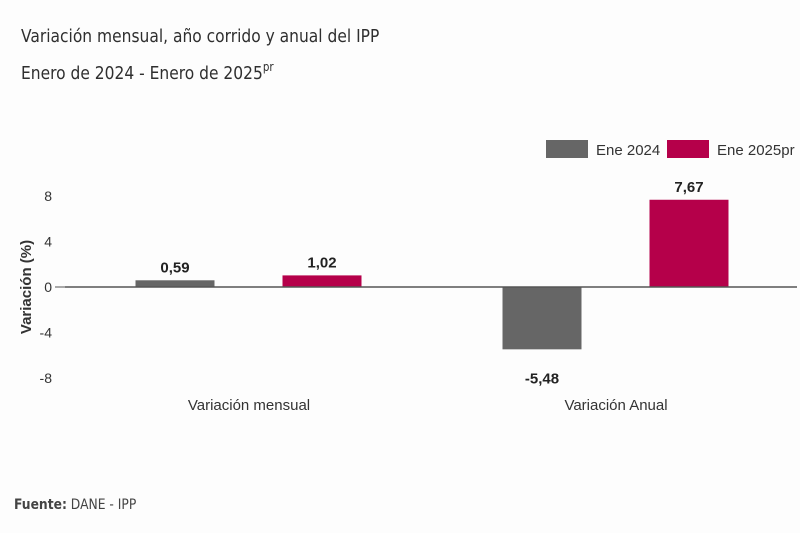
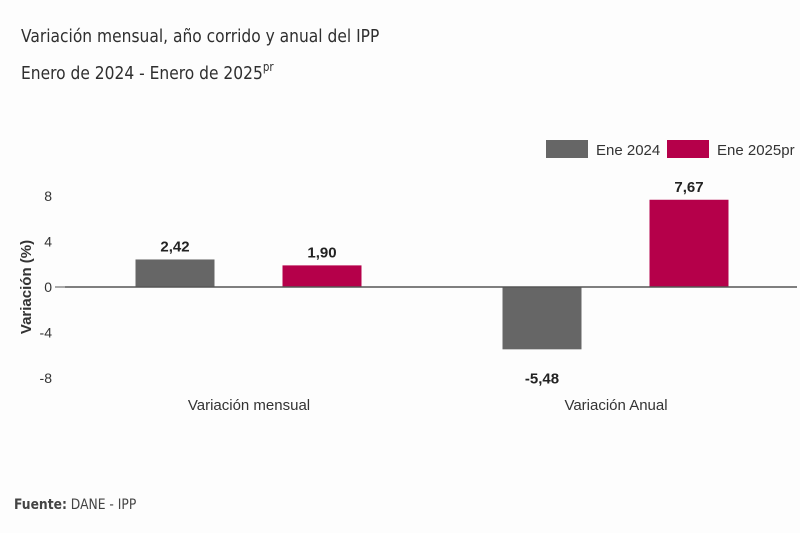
Ene 2024/Variación mensual: 0,59 -> 2,42
Ene 2025pr/Variación mensual: 1,02 -> 1,90
